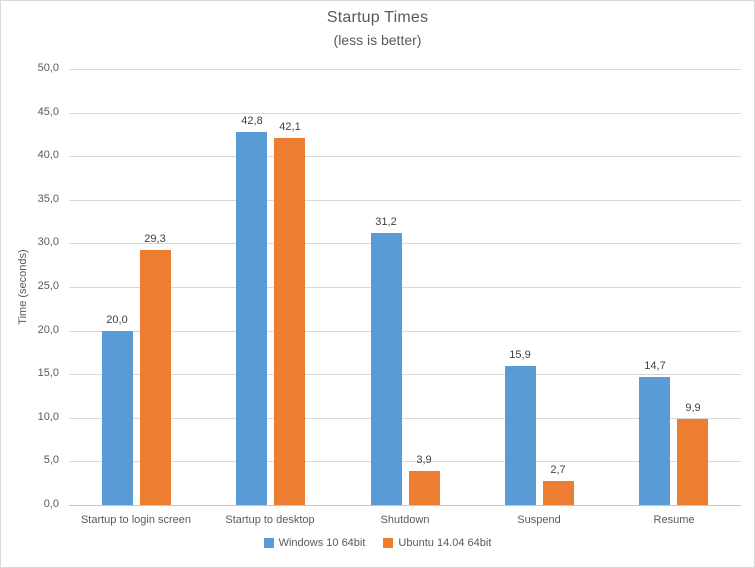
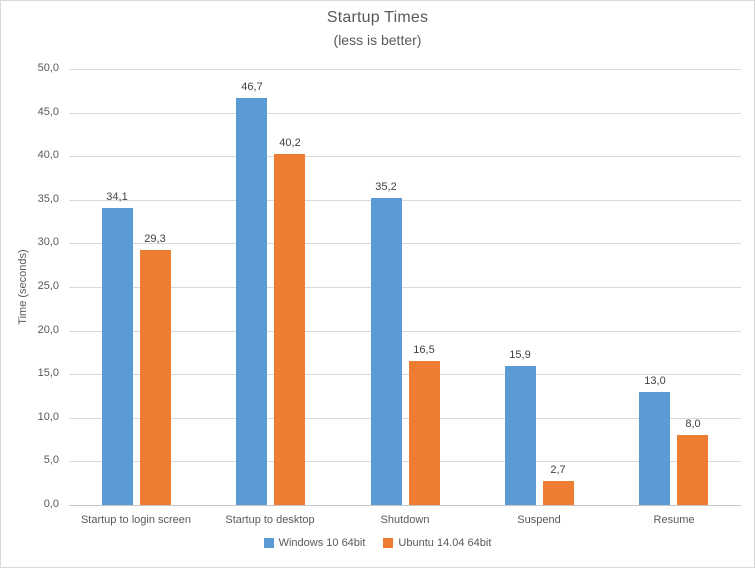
Windows 10 64bit/Startup to login screen: 20,0 -> 34,1
Windows 10 64bit/Startup to desktop: 42,8 -> 46,7
Ubuntu 14.04 64bit/Startup to desktop: 42,1 -> 40,2
Windows 10 64bit/Shutdown: 31,2 -> 35,2
Ubuntu 14.04 64bit/Shutdown: 3,9 -> 16,5
Windows 10 64bit/Resume: 14,7 -> 13,0
Ubuntu 14.04 64bit/Resume: 9,9 -> 8,0
